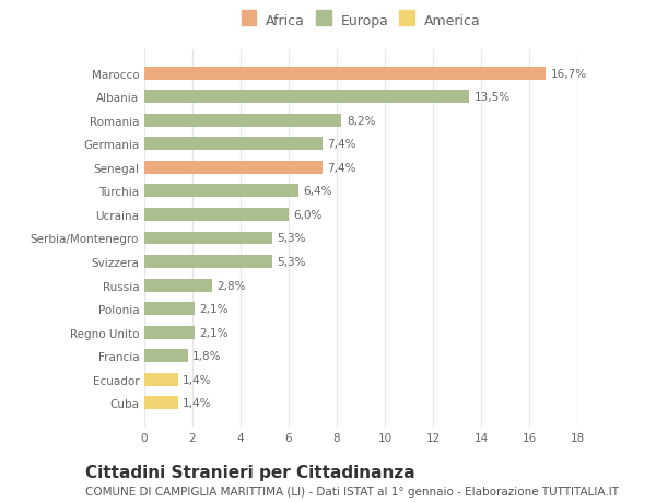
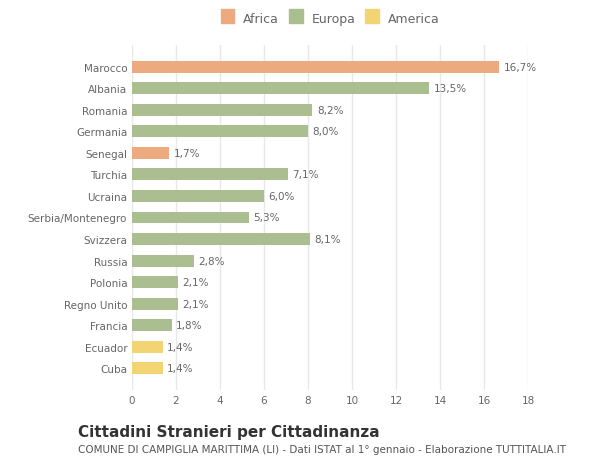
Germania: 7,4% -> 8,0%
Senegal: 7,4% -> 1,7%
Turchia: 6,4% -> 7,1%
Svizzera: 5,3% -> 8,1%
